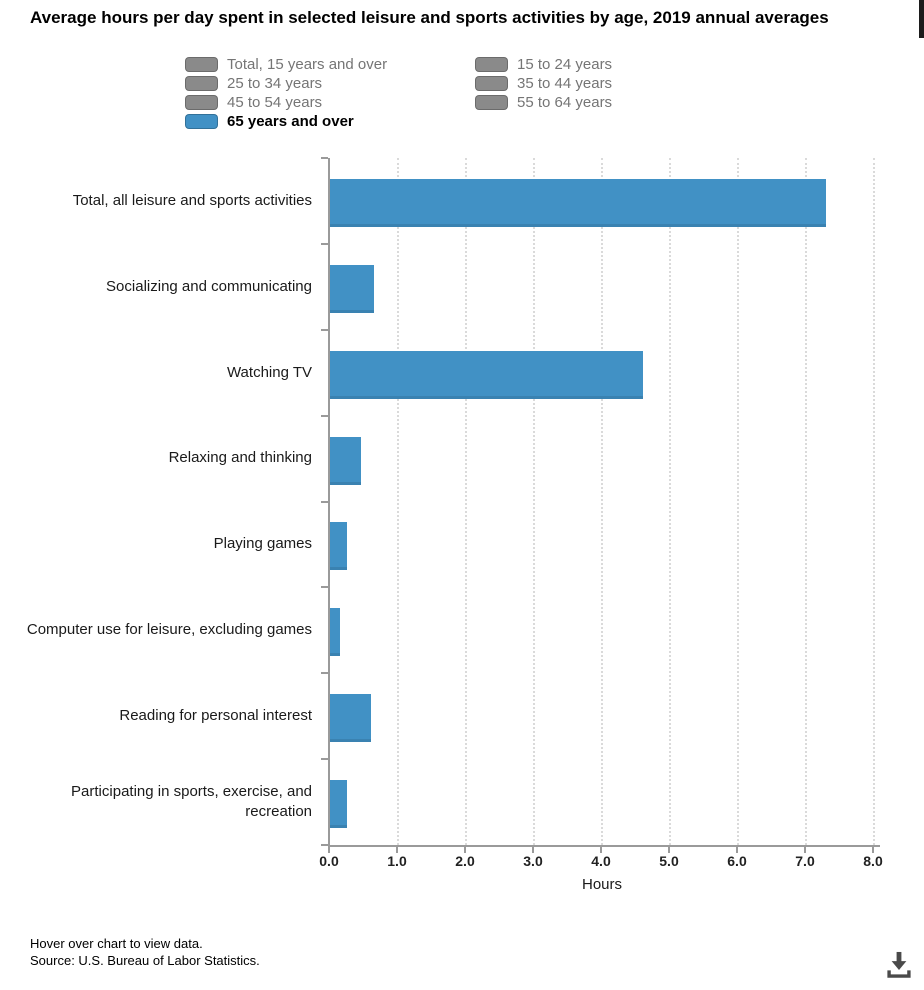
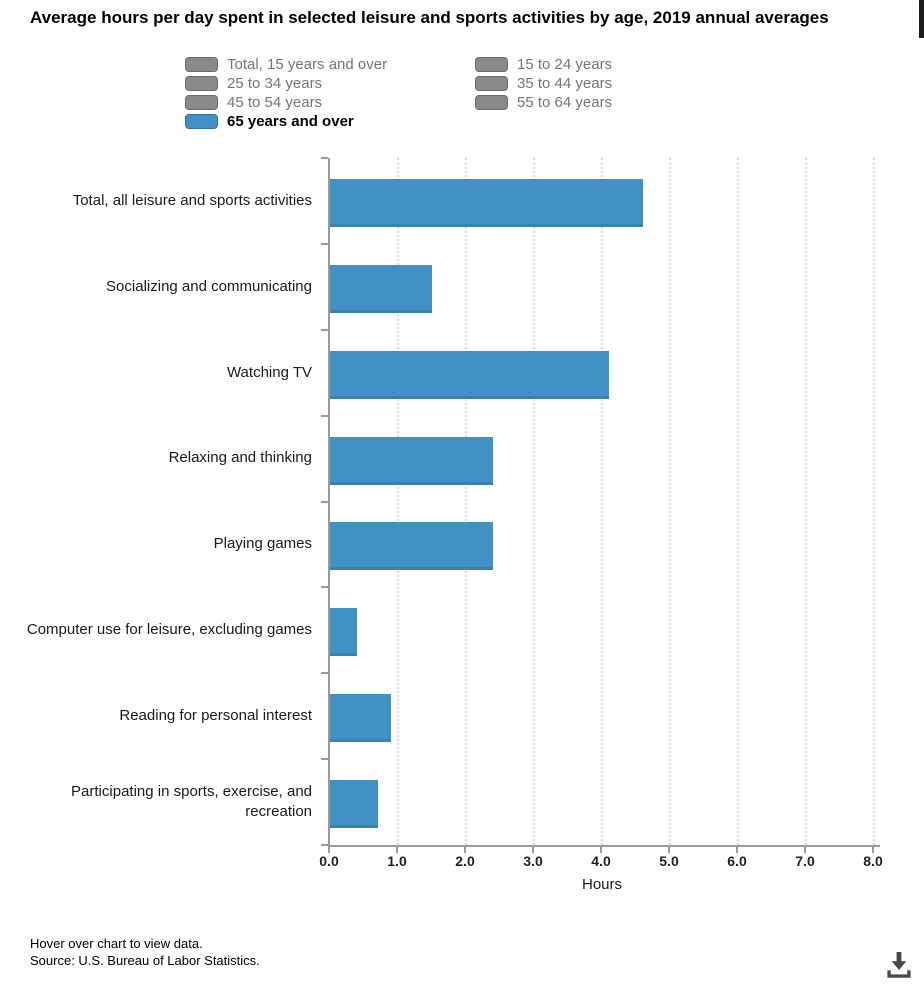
Total, all leisure and sports activities: 7.3 -> 4.6
Socializing and communicating: 0.7 -> 1.5
Watching TV: 4.6 -> 4.1
Relaxing and thinking: 0.5 -> 2.4
Playing games: 0.2 -> 2.4
Computer use for leisure, excluding games: 0.1 -> 0.4
Reading for personal interest: 0.6 -> 0.9
Participating in sports, exercise, and recreation: 0.2 -> 0.7
